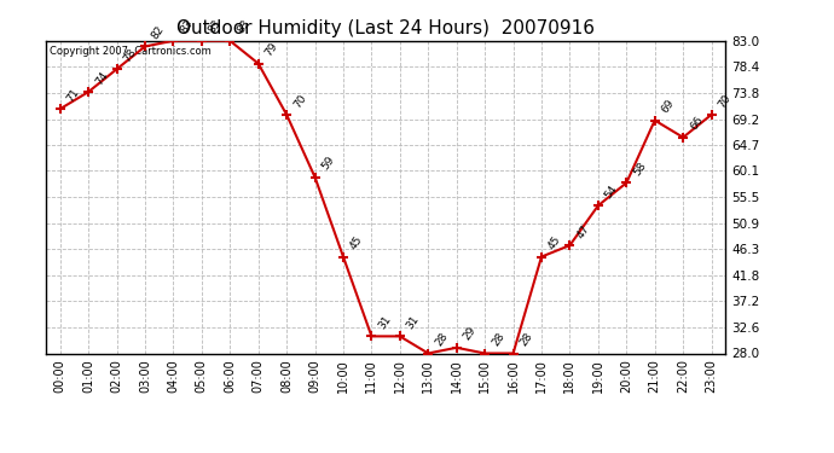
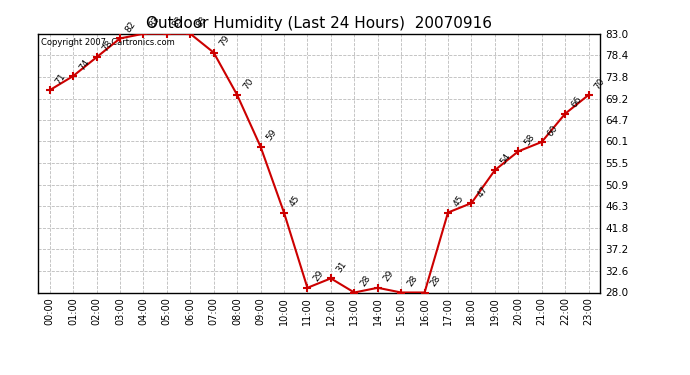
11:00: 31 -> 29
21:00: 69 -> 60
